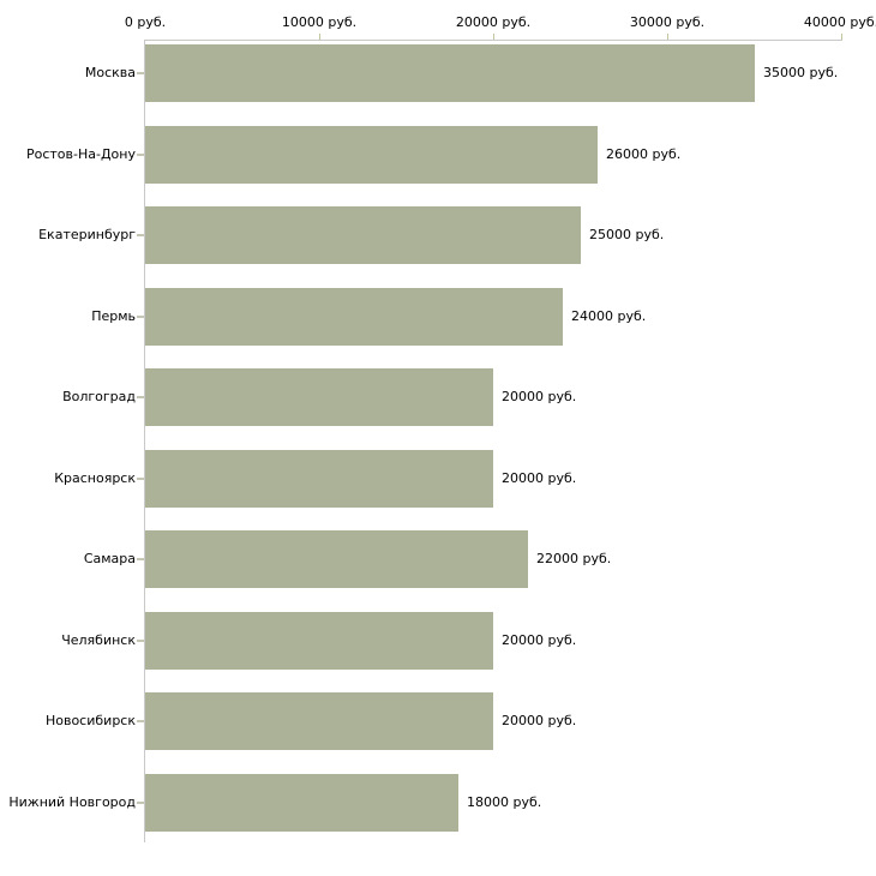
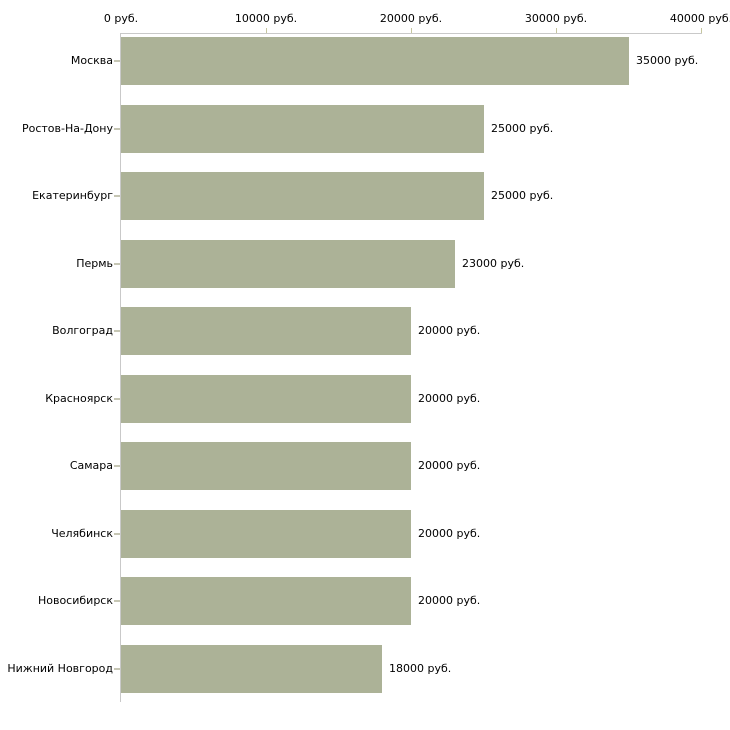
Ростов-На-Дону: 26000 -> 25000
Пермь: 24000 -> 23000
Самара: 22000 -> 20000
